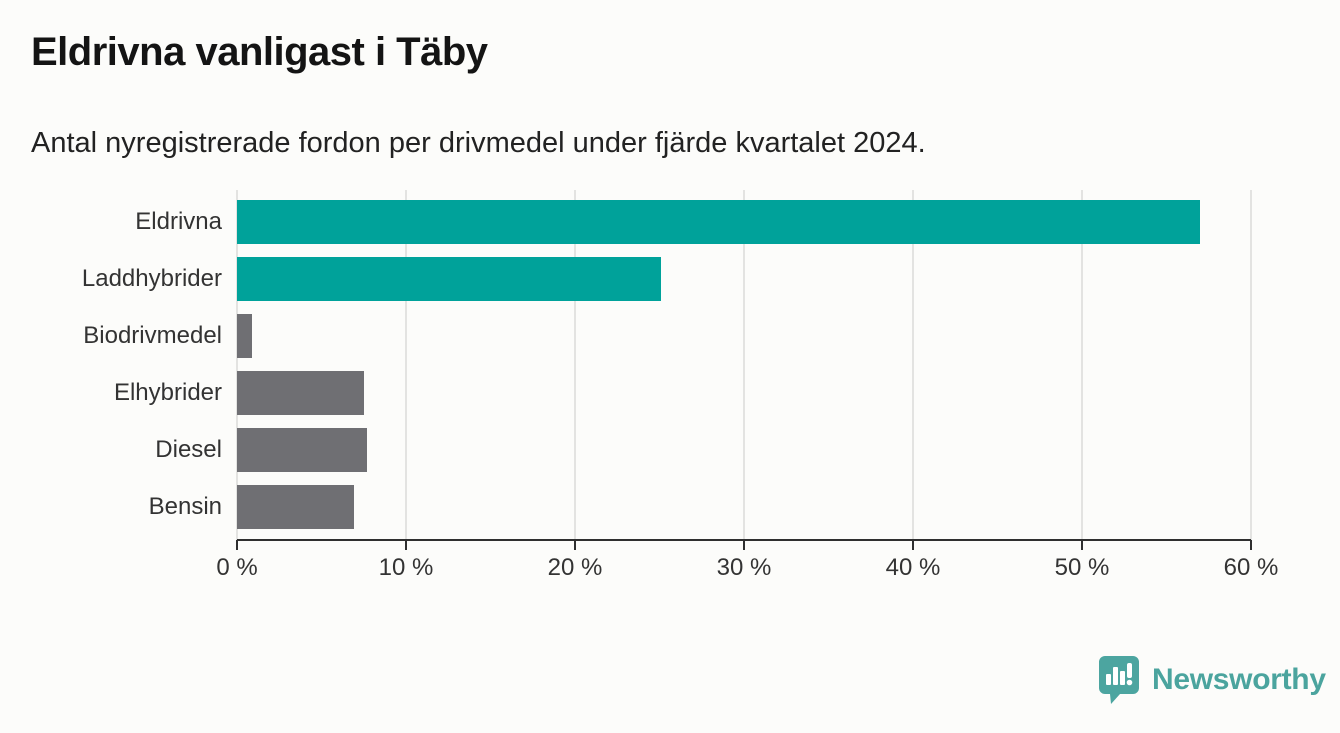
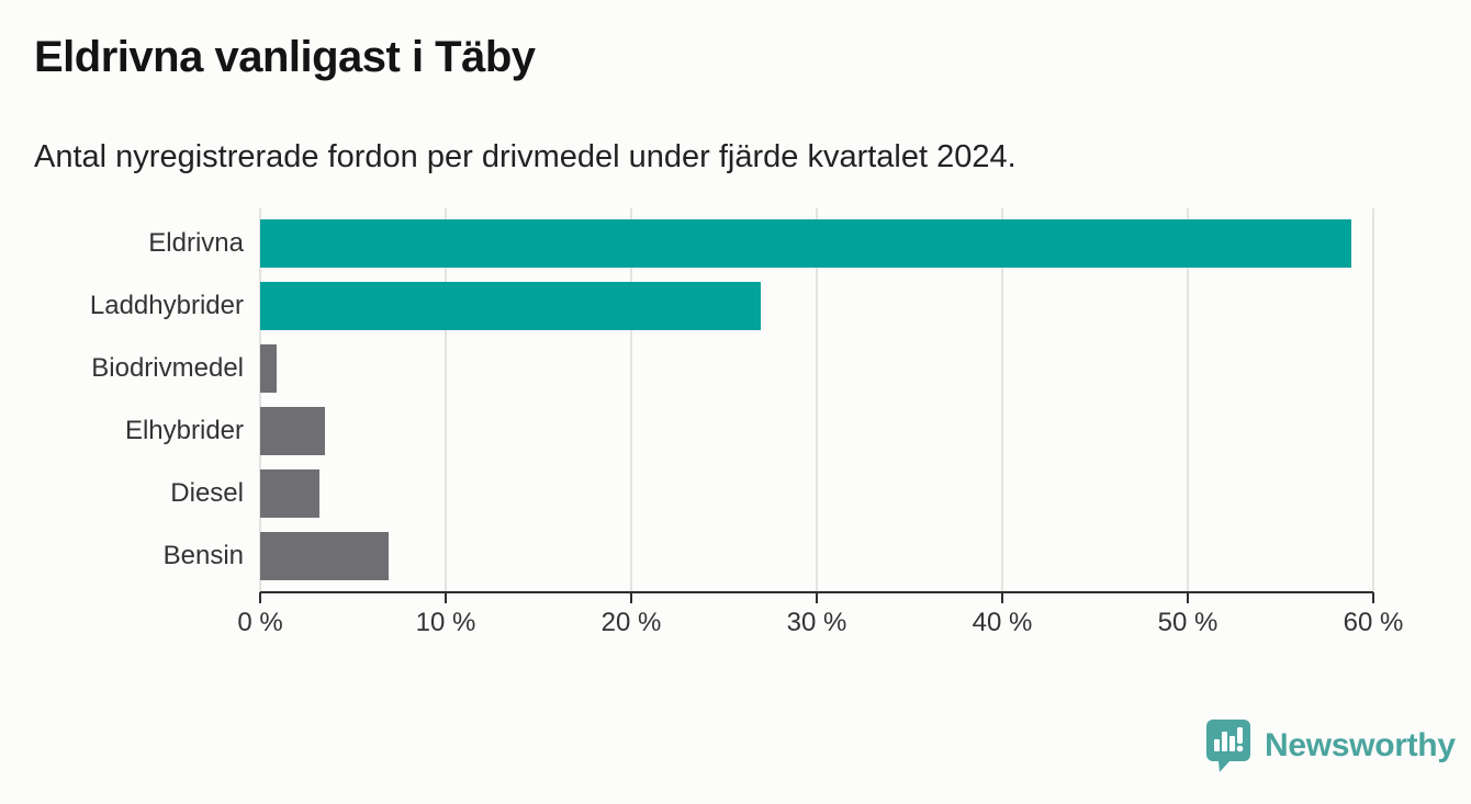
Eldrivna: 57.0% -> 58.8%
Laddhybrider: 25.1% -> 27.0%
Elhybrider: 7.5% -> 3.5%
Diesel: 7.7% -> 3.2%
